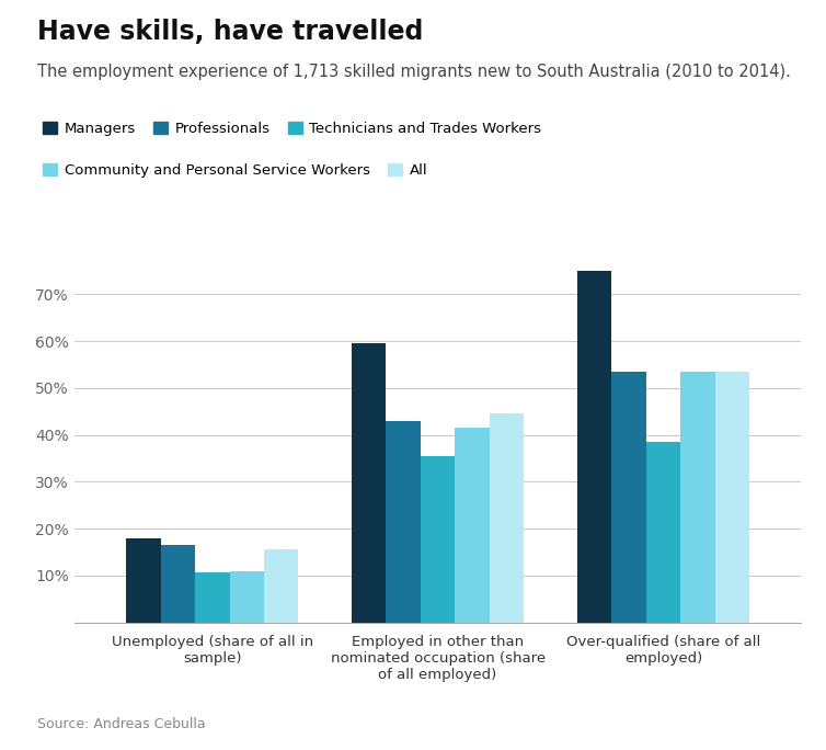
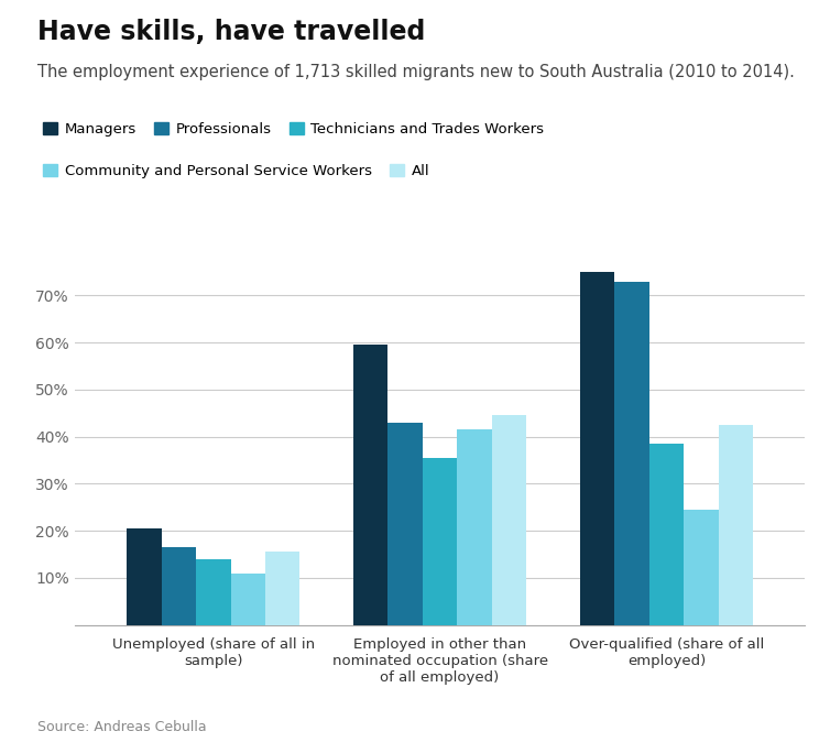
Managers/Unemployed (share of all in sample): 18.0% -> 20.5%
Technicians and Trades Workers/Unemployed (share of all in sample): 10.7% -> 14.0%
Professionals/Over-qualified (share of all employed): 53.5% -> 73.0%
Community and Personal Service Workers/Over-qualified (share of all employed): 53.5% -> 24.5%
All/Over-qualified (share of all employed): 53.5% -> 42.5%
